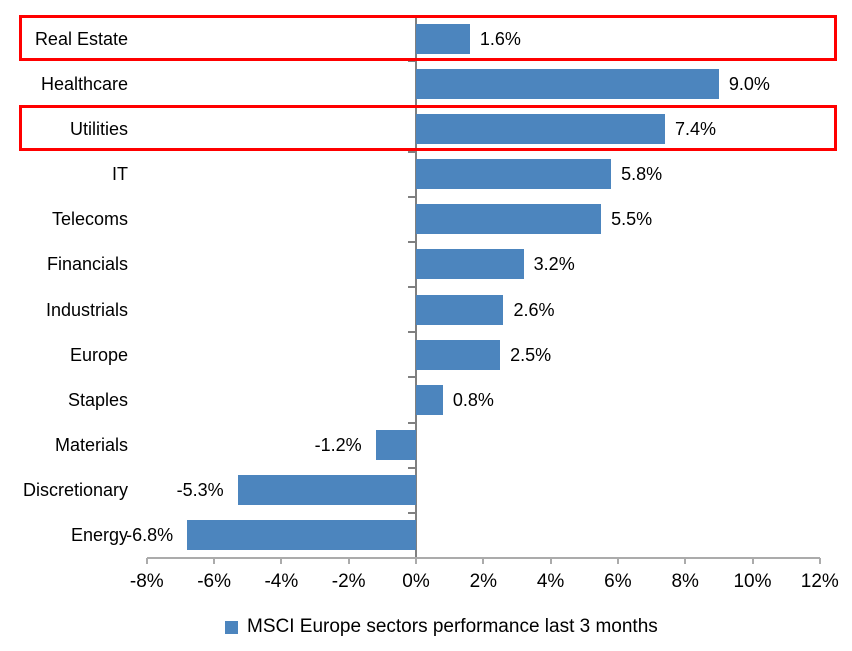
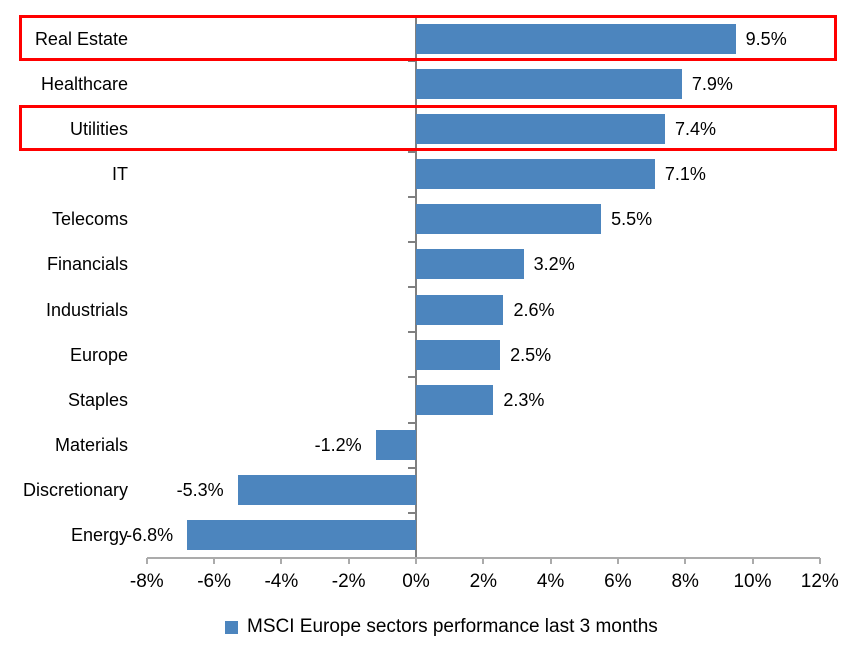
Real Estate: 1.6% -> 9.5%
Healthcare: 9.0% -> 7.9%
IT: 5.8% -> 7.1%
Staples: 0.8% -> 2.3%
